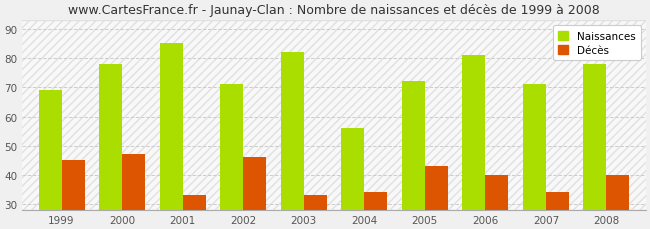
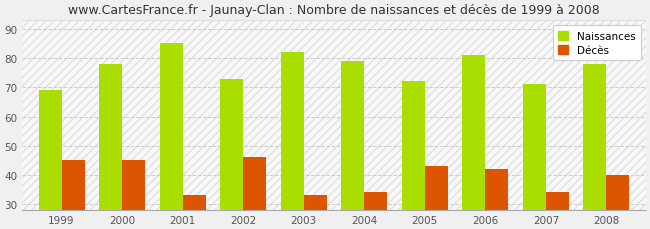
Décès/2000: 47 -> 45
Naissances/2002: 71 -> 73
Naissances/2004: 56 -> 79
Décès/2006: 40 -> 42
